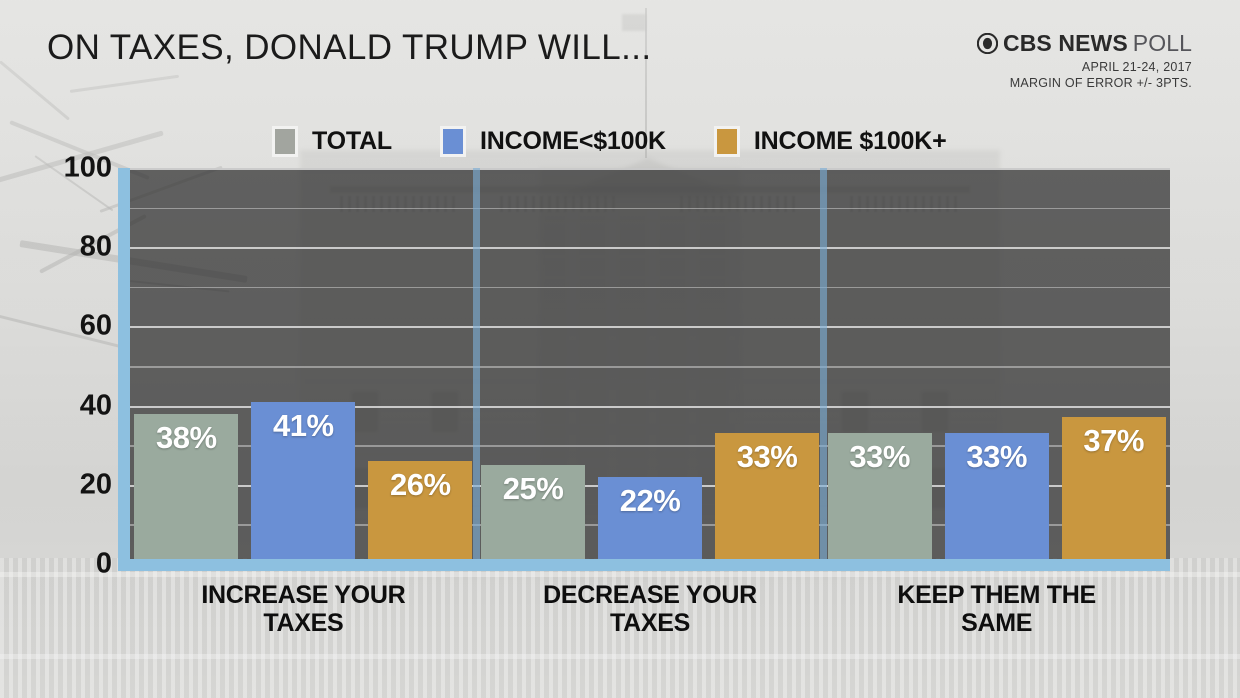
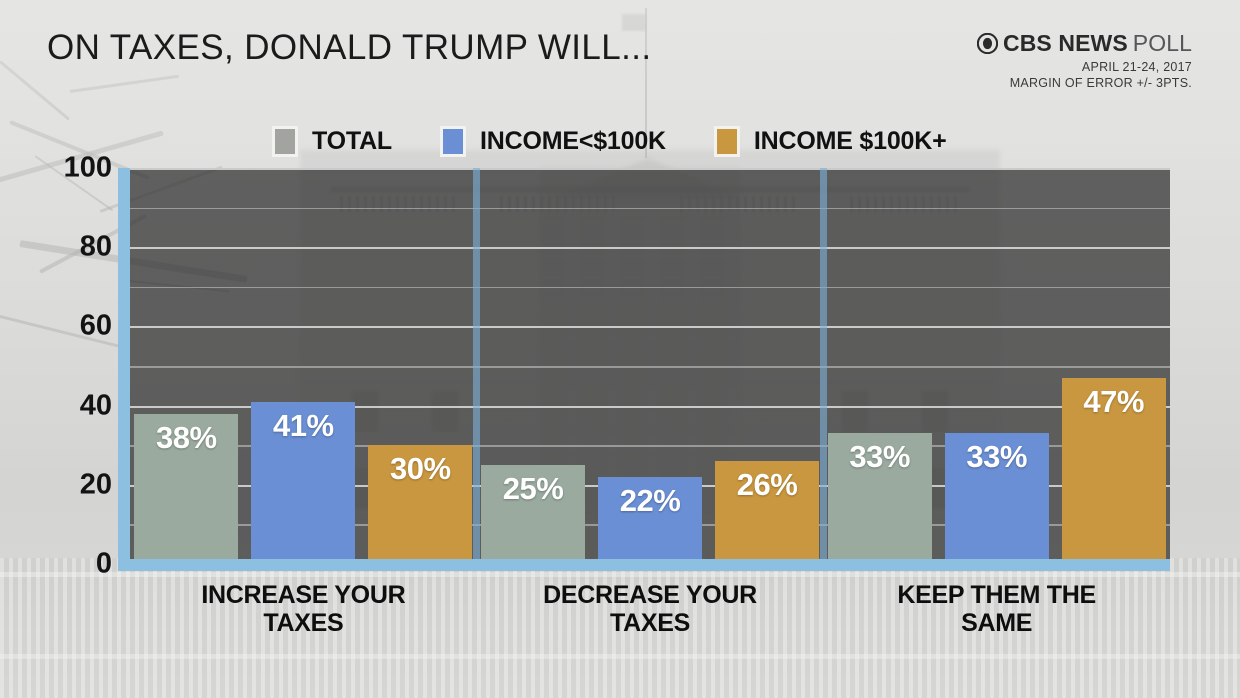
INCOME $100K+/INCREASE YOUR TAXES: 26% -> 30%
INCOME $100K+/DECREASE YOUR TAXES: 33% -> 26%
INCOME $100K+/KEEP THEM THE SAME: 37% -> 47%
